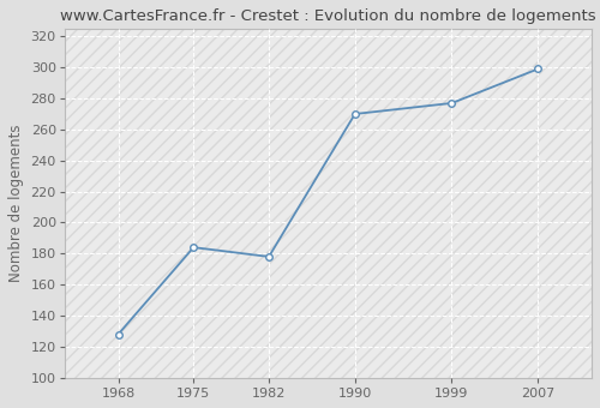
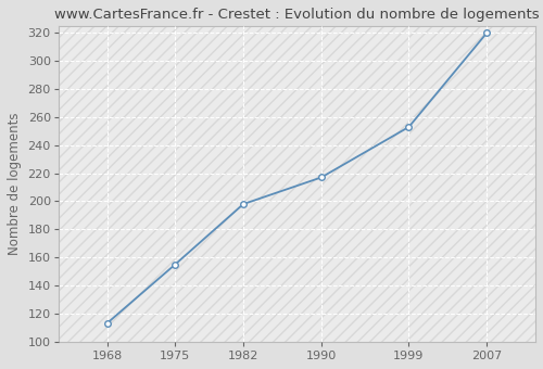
1968: 128 -> 113
1975: 184 -> 155
1982: 178 -> 198
1990: 270 -> 217
1999: 277 -> 253
2007: 299 -> 320
